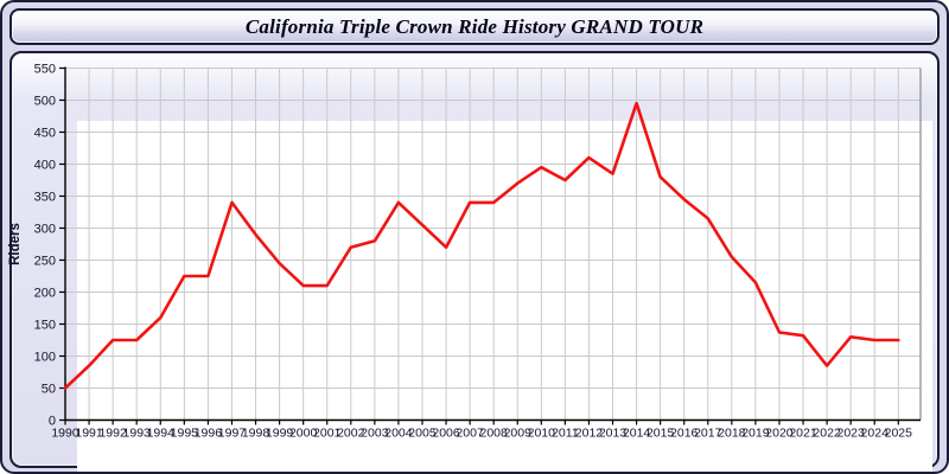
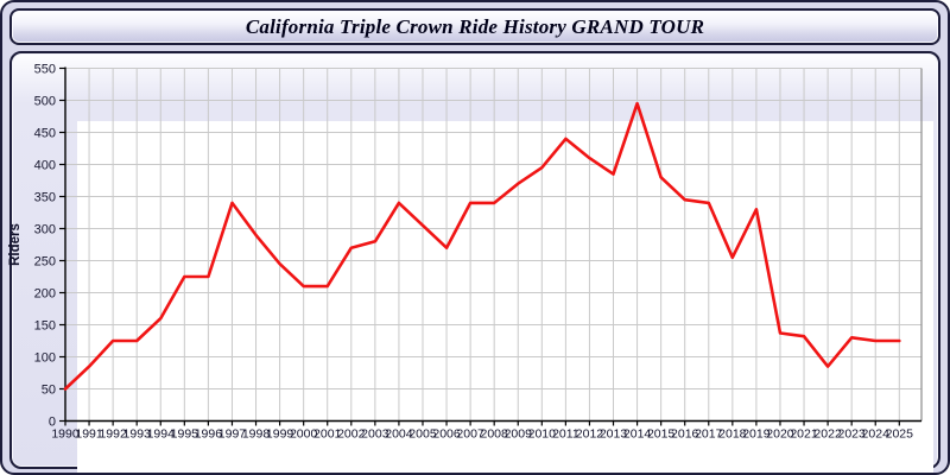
2011: 380 -> 440
2017: 320 -> 340
2019: 220 -> 330
